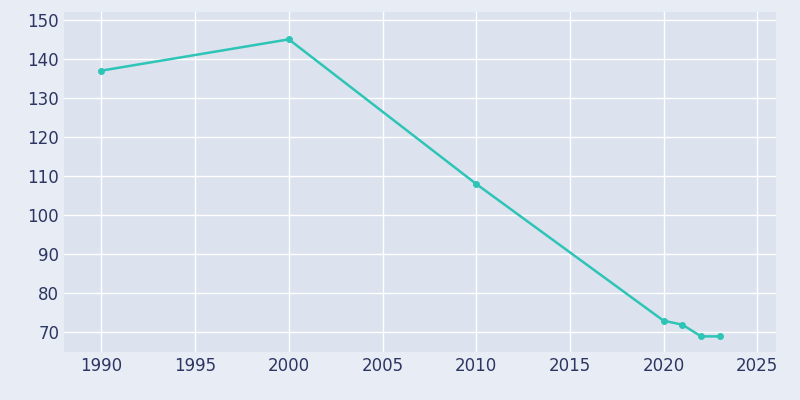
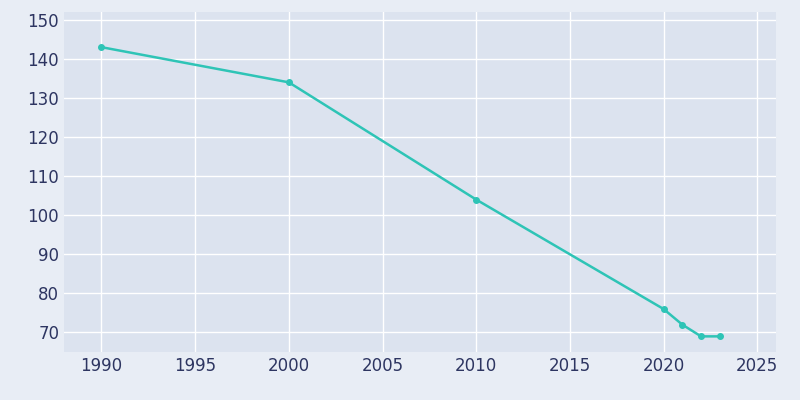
1990: 137 -> 143
2000: 145 -> 134
2010: 108 -> 104
2020: 73 -> 76
